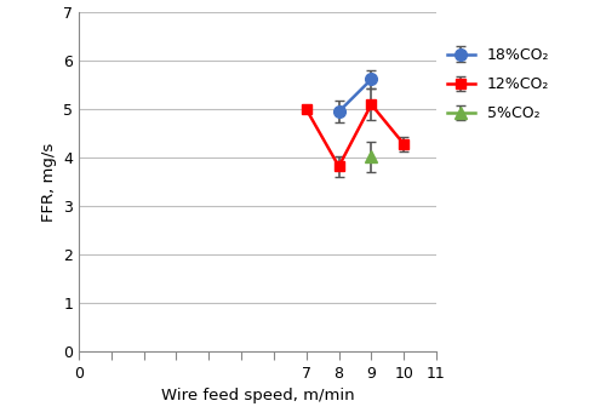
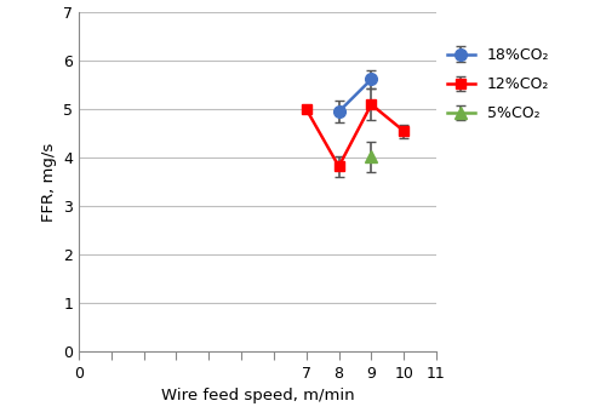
10: 4.28 -> 4.55
